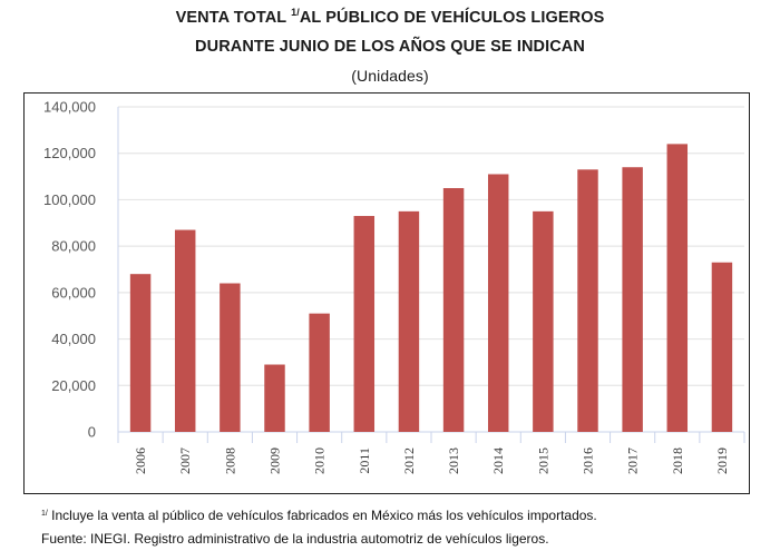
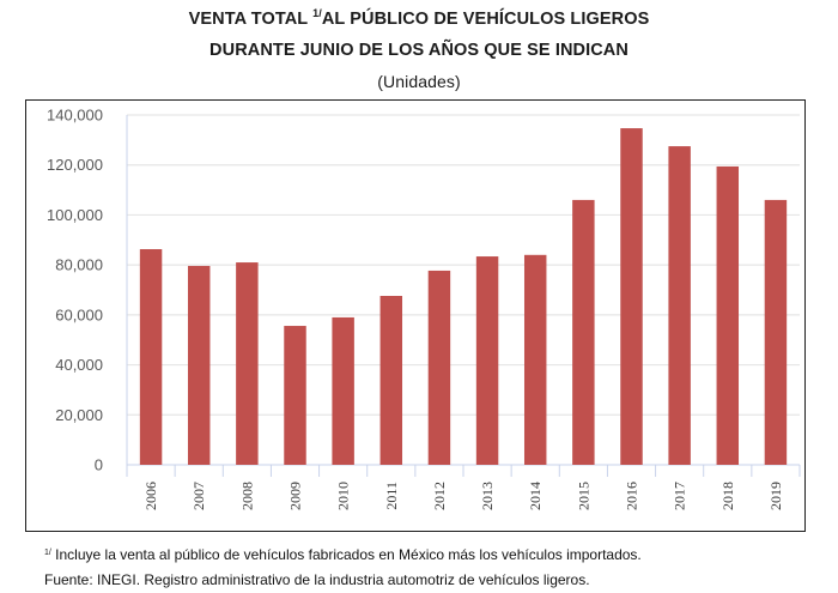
2006: 68000 -> 86000
2007: 87000 -> 80000
2008: 64000 -> 81000
2009: 29000 -> 56000
2010: 51000 -> 59000
2011: 93000 -> 68000
2012: 95000 -> 78000
2013: 105000 -> 83000
2014: 111000 -> 84000
2015: 95000 -> 106000
2016: 113000 -> 135000
2017: 114000 -> 128000
2018: 124000 -> 119000
2019: 73000 -> 106000
